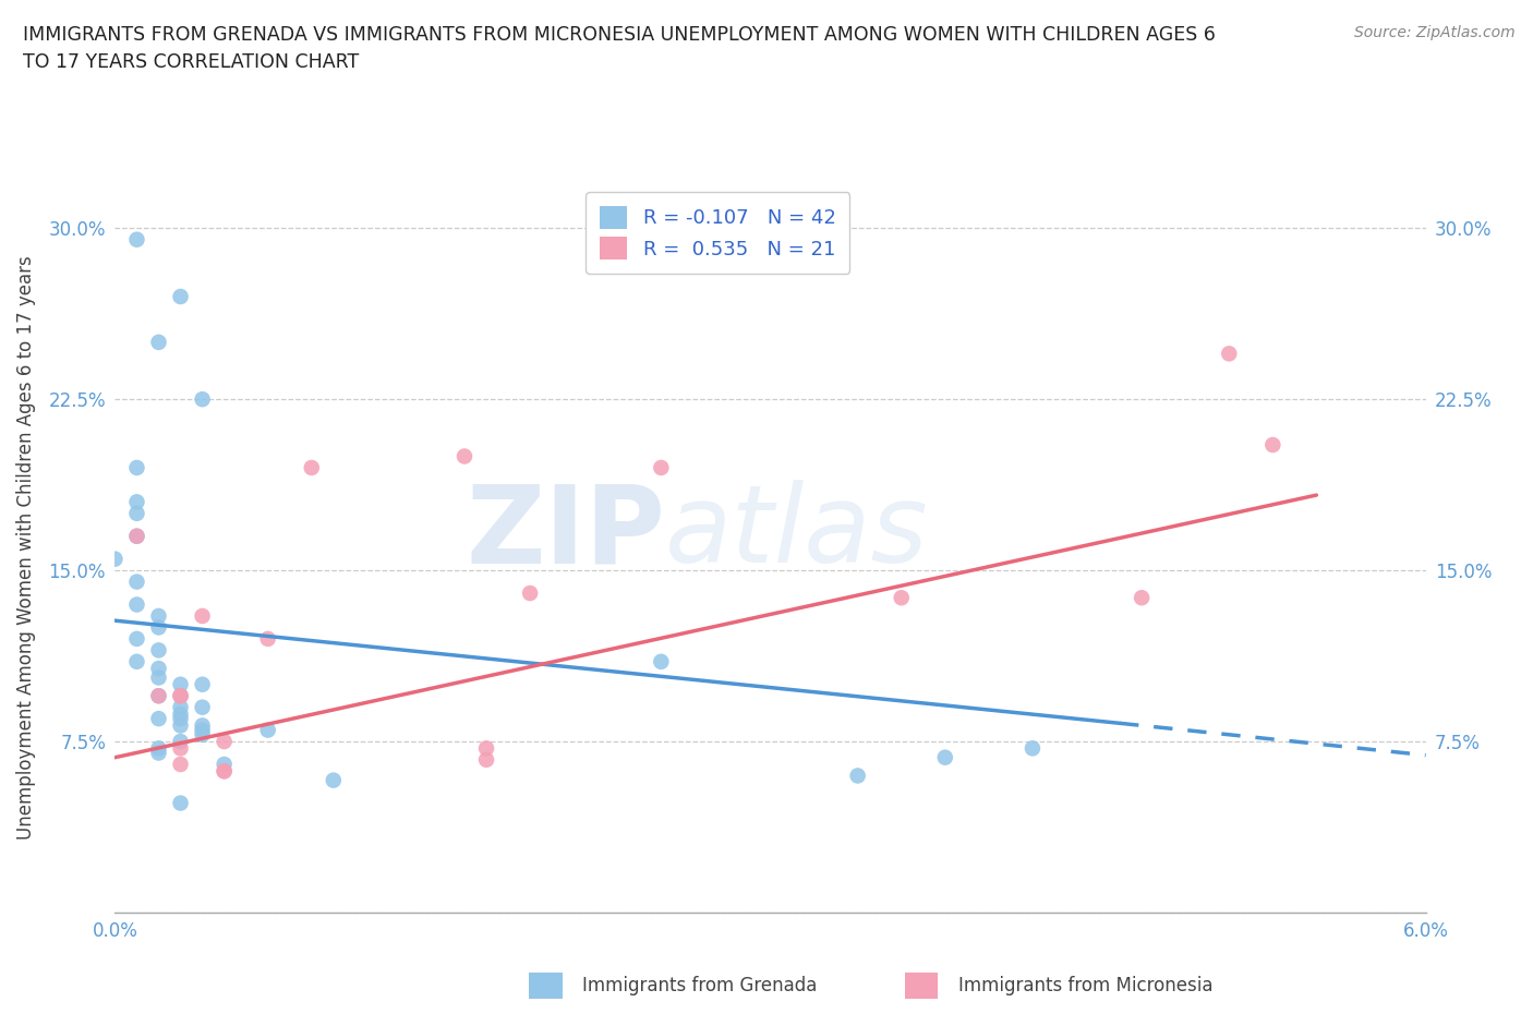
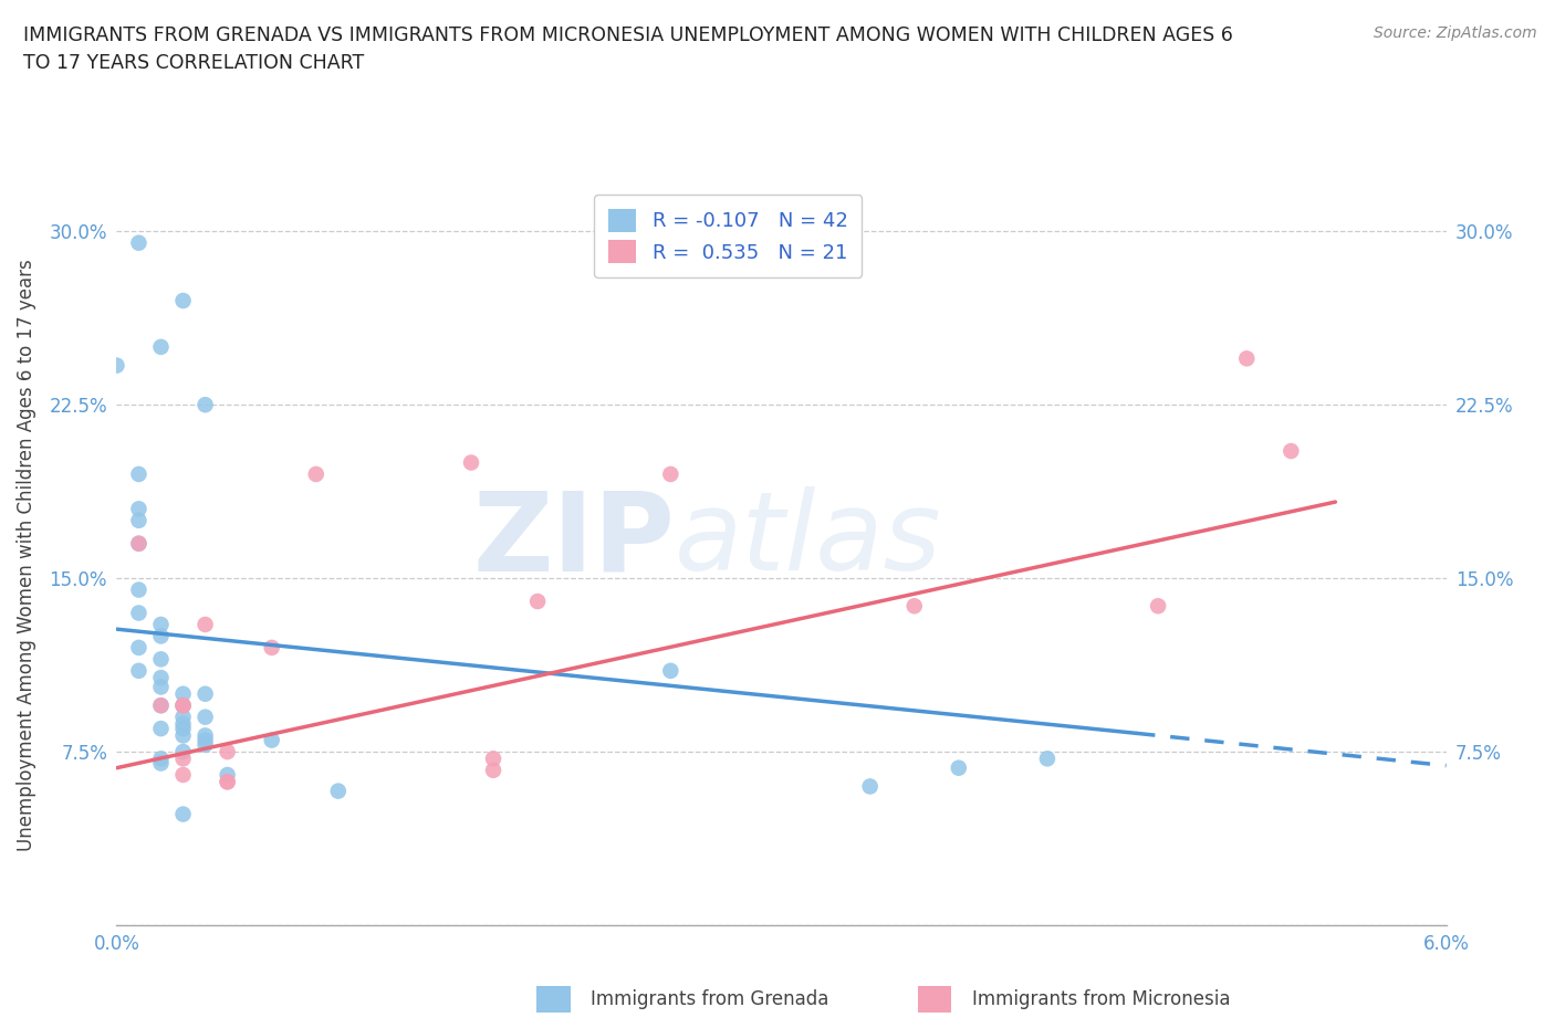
R = -0.107 N = 42/0.0%: 15.5% -> 24.2%
